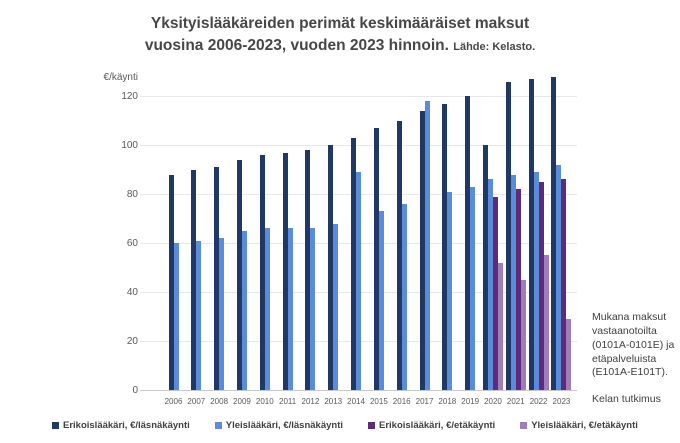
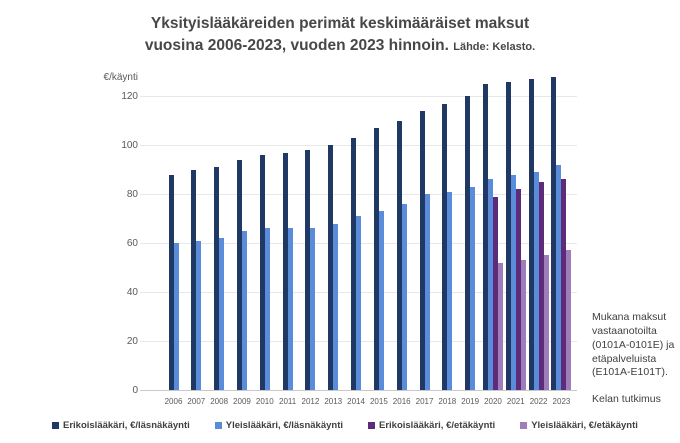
Yleislääkäri, €/läsnäkäynti/2014: 89 -> 71
Yleislääkäri, €/läsnäkäynti/2017: 118 -> 80
Erikoislääkäri, €/läsnäkäynti/2020: 100 -> 125
Yleislääkäri, €/etäkäynti/2021: 45 -> 53
Yleislääkäri, €/etäkäynti/2023: 29 -> 57
